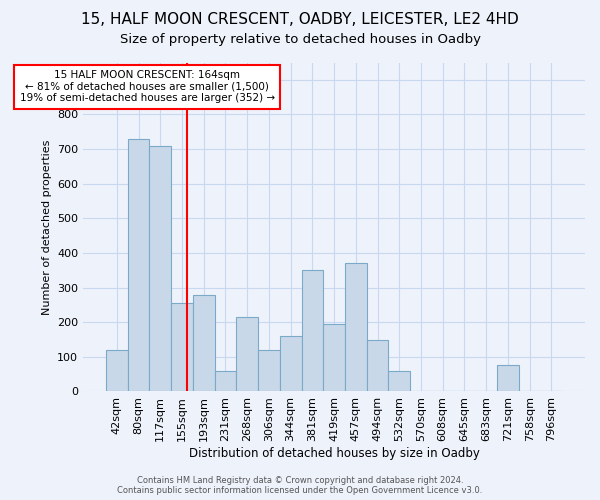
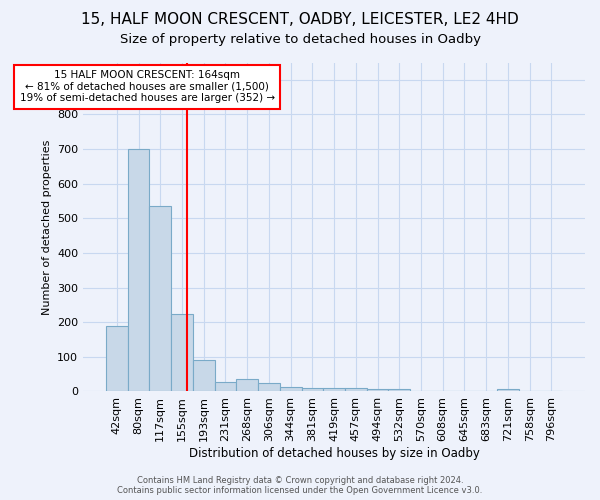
42sqm: 120 -> 190
80sqm: 730 -> 700
117sqm: 710 -> 535
155sqm: 255 -> 225
193sqm: 280 -> 90
231sqm: 60 -> 27
268sqm: 215 -> 35
306sqm: 120 -> 25
344sqm: 160 -> 12
381sqm: 350 -> 10
419sqm: 195 -> 10
457sqm: 370 -> 10
494sqm: 150 -> 8
532sqm: 60 -> 8
721sqm: 75 -> 8
